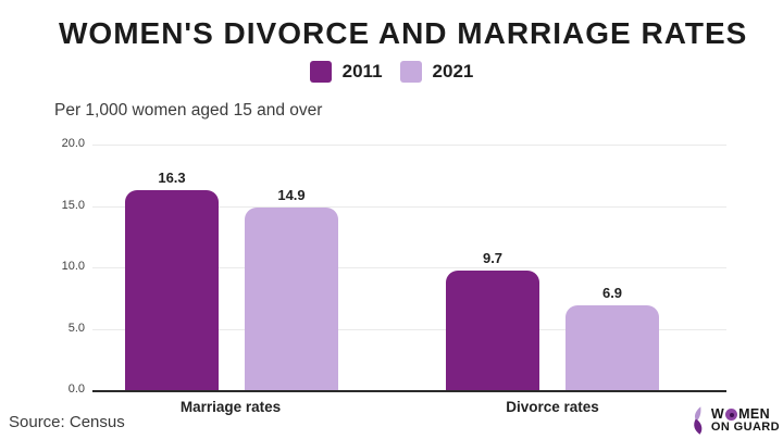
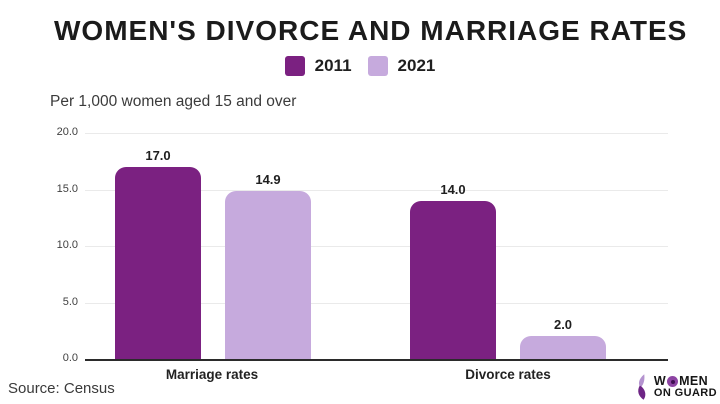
2011/Marriage rates: 16.3 -> 17.0
2011/Divorce rates: 9.7 -> 14.0
2021/Divorce rates: 6.9 -> 2.0
